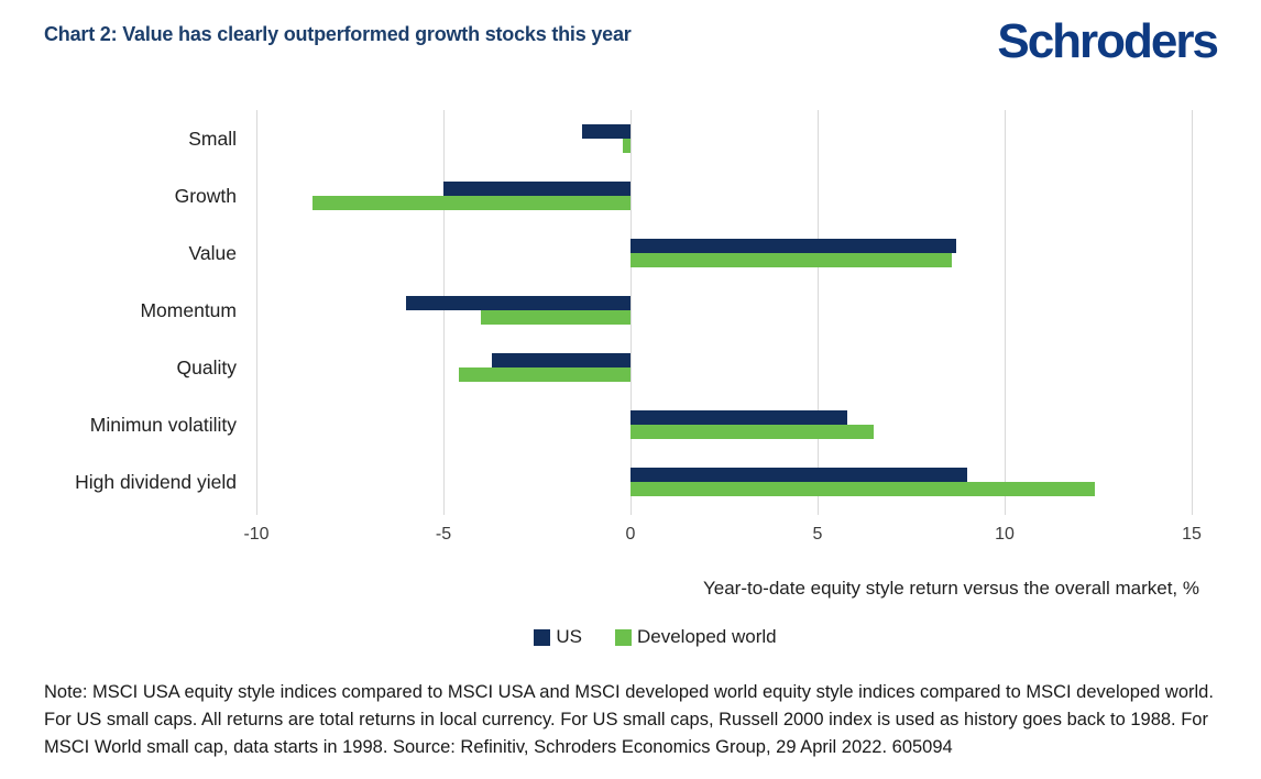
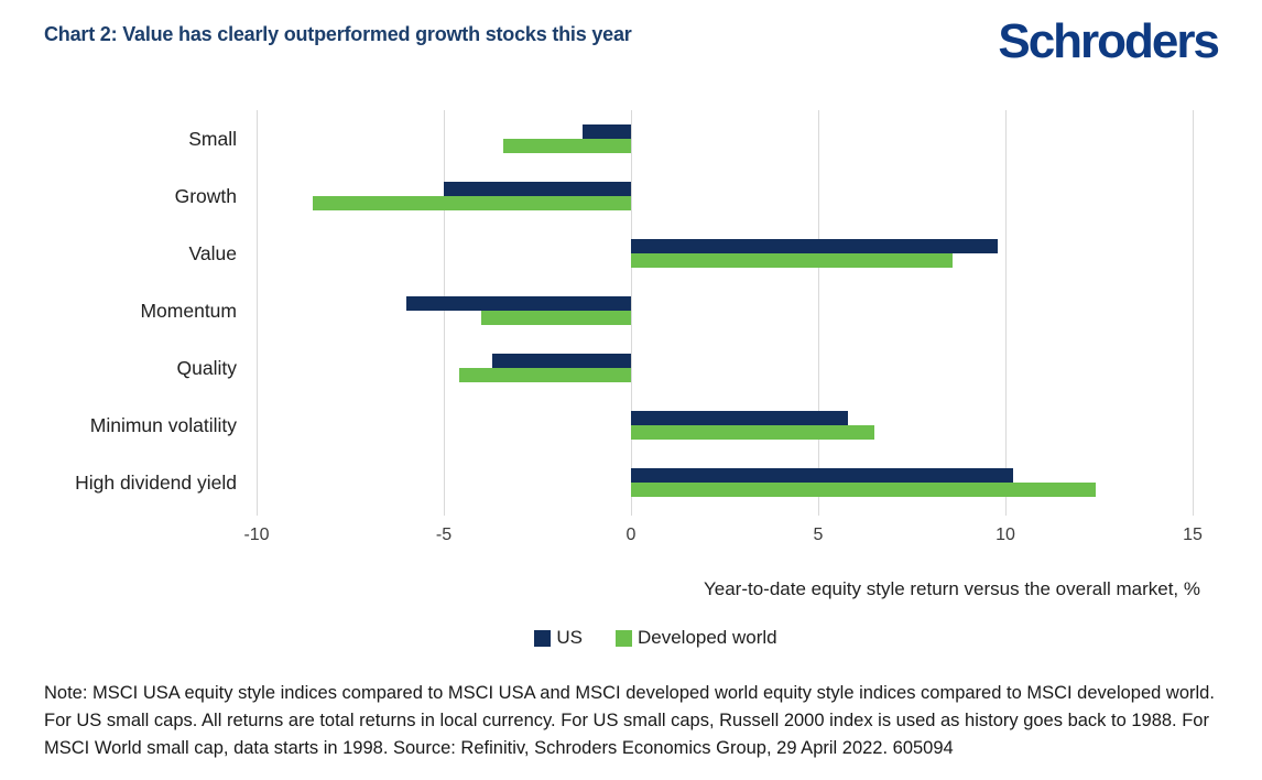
Developed world/Small: -0.2 -> -3.4
US/Value: 8.7 -> 9.8
US/High dividend yield: 9.0 -> 10.2
